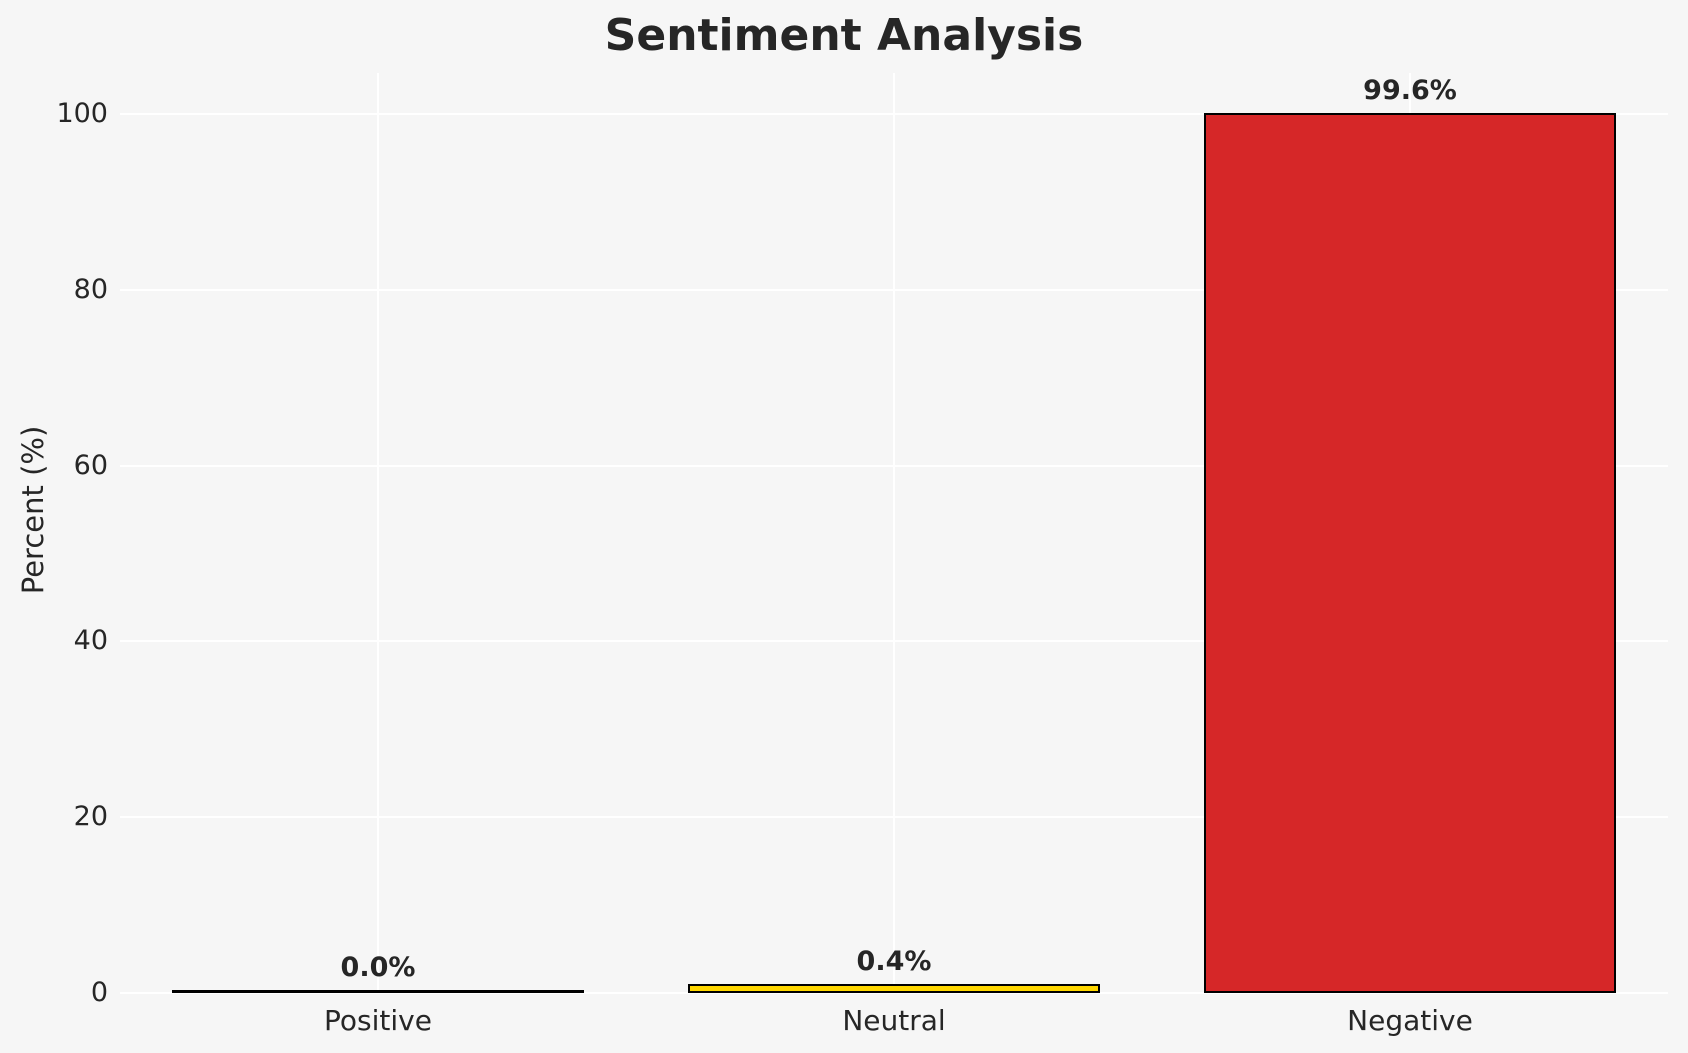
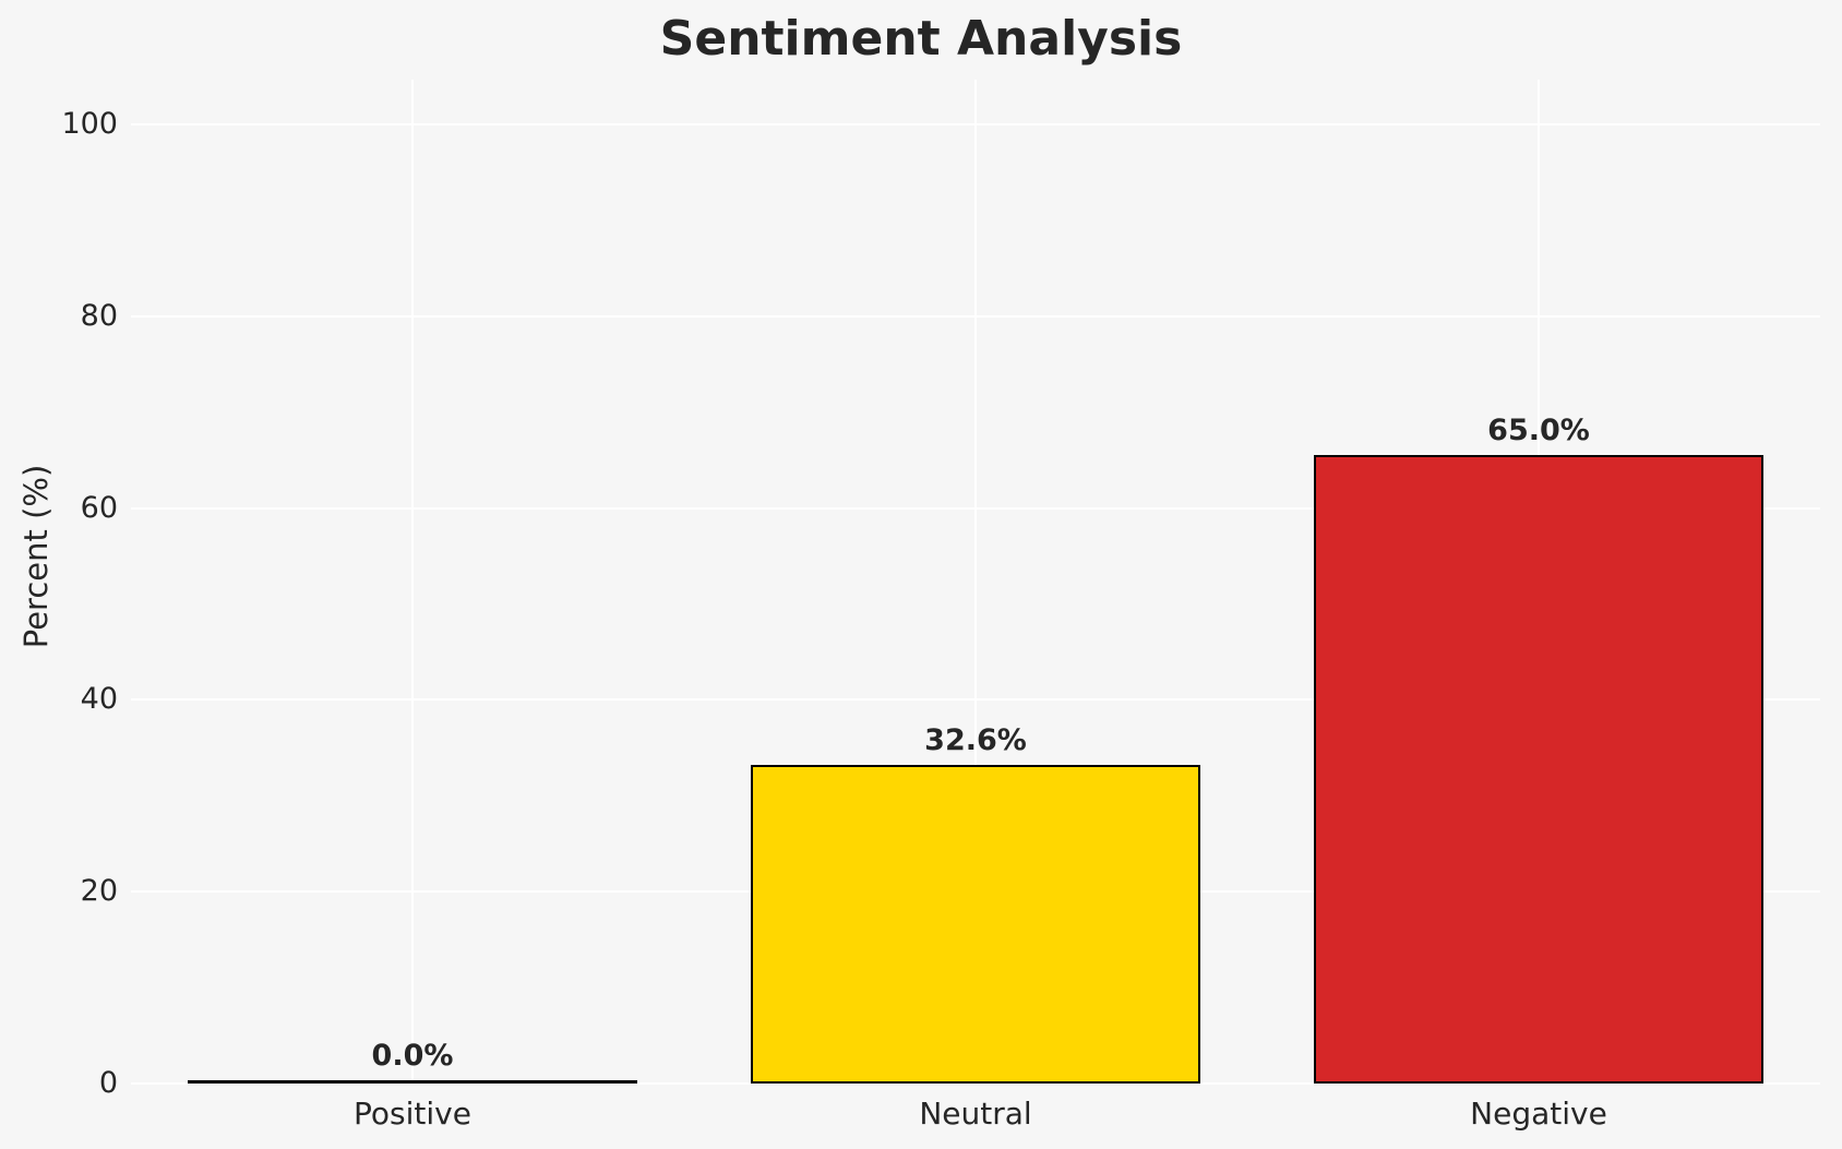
Neutral: 0.4% -> 32.6%
Negative: 99.6% -> 65.0%
